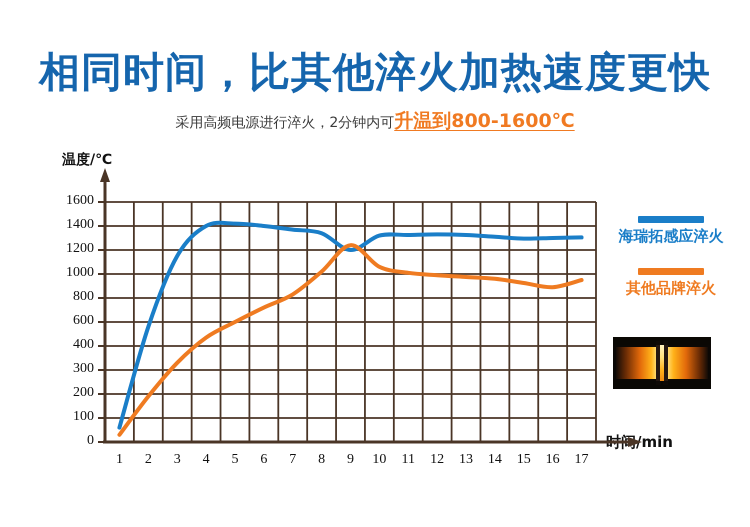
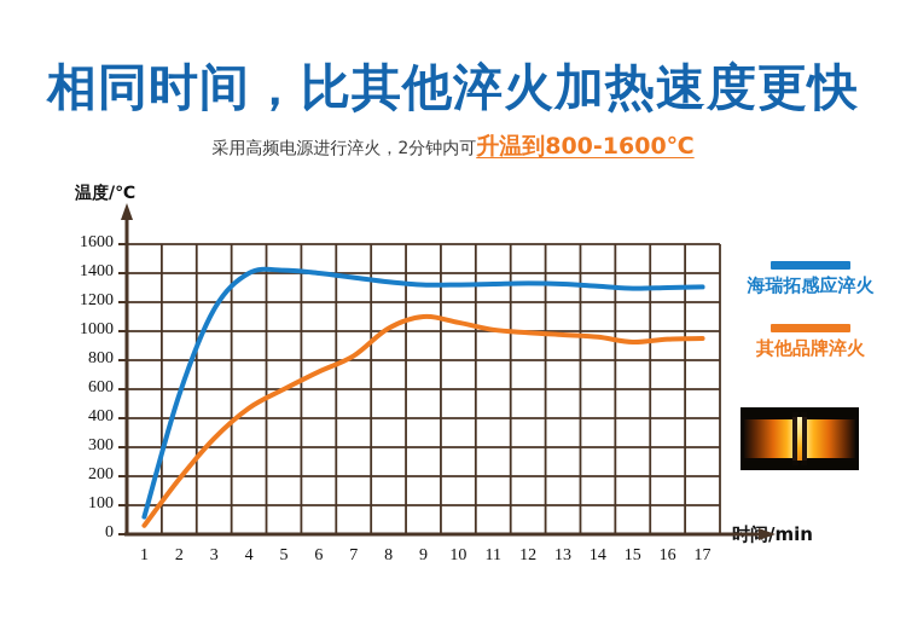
海瑞拓感应淬火/9: 1200 -> 1320
其他品牌淬火/9: 1240 -> 1100
其他品牌淬火/16: 890 -> 940
